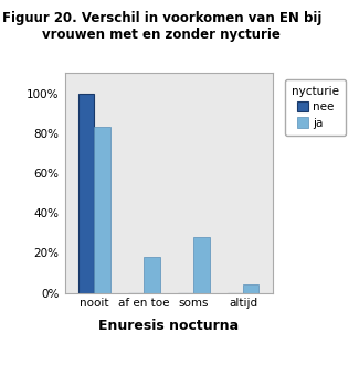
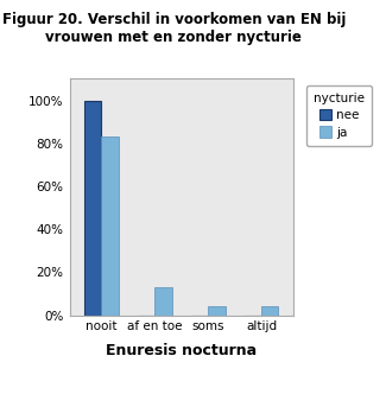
ja/af en toe: 18% -> 13%
ja/soms: 28% -> 4%
